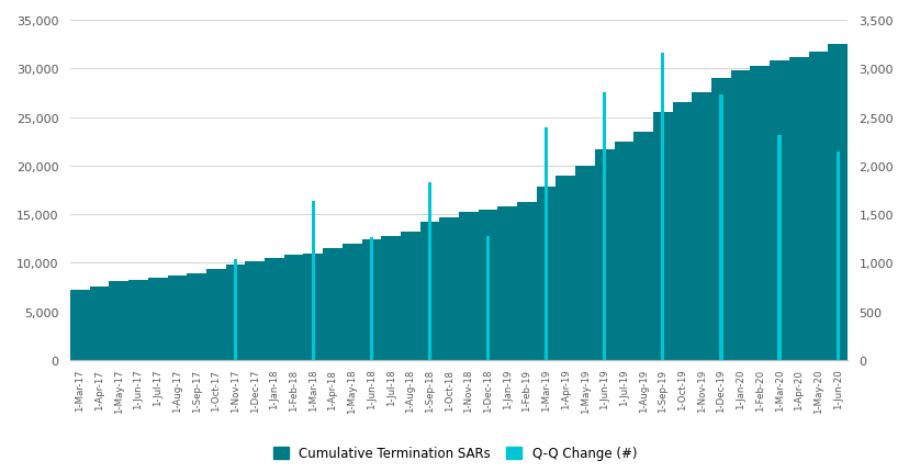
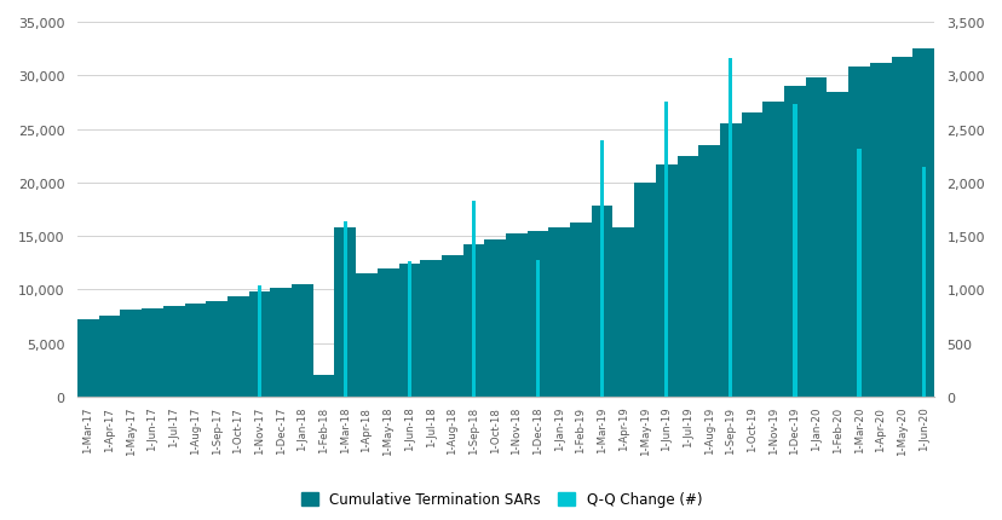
Cumulative Termination SARs/1-Feb-18: 10,800 -> 2,000
Cumulative Termination SARs/1-Mar-18: 11,000 -> 15,800
Cumulative Termination SARs/1-Apr-19: 19,000 -> 15,800
Cumulative Termination SARs/1-Feb-20: 30,300 -> 28,400
